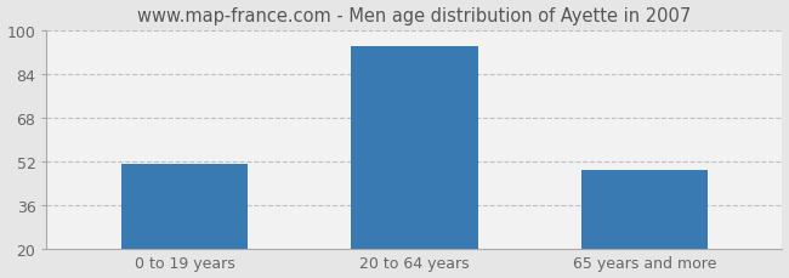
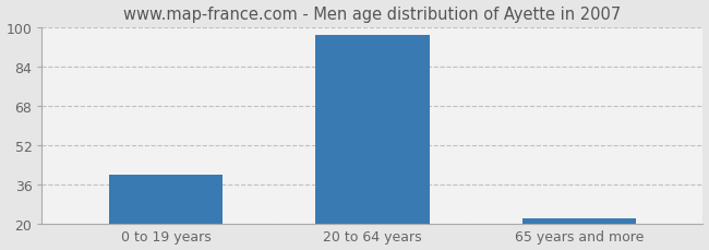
0 to 19 years: 51 -> 40
20 to 64 years: 94 -> 97
65 years and more: 49 -> 22
